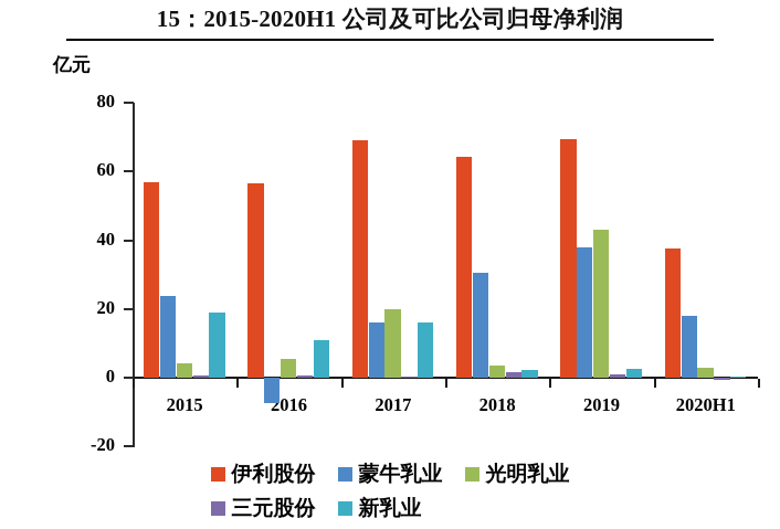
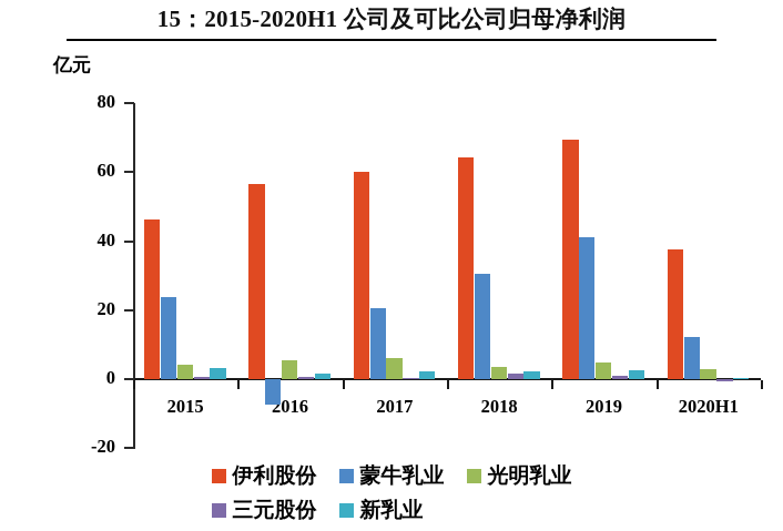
伊利股份/2015: 57 -> 46
新乳业/2015: 19 -> 3
新乳业/2016: 11 -> 2
伊利股份/2017: 69 -> 60
蒙牛乳业/2017: 16 -> 20
光明乳业/2017: 20 -> 6
新乳业/2017: 16 -> 2
蒙牛乳业/2019: 38 -> 41
光明乳业/2019: 43 -> 5
蒙牛乳业/2020H1: 18 -> 12
